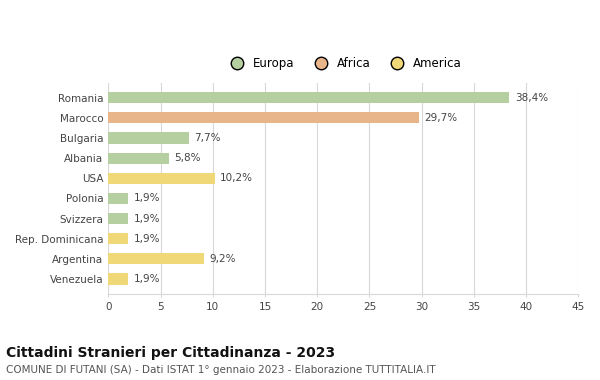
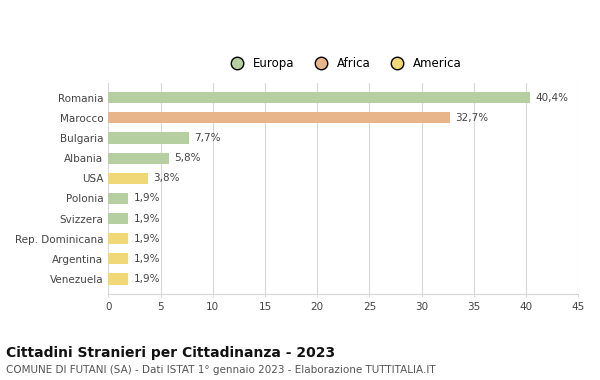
Romania: 38,4% -> 40,4%
Marocco: 29,7% -> 32,7%
USA: 10,2% -> 3,8%
Argentina: 9,2% -> 1,9%
